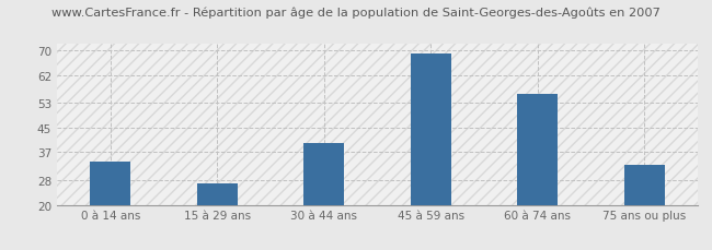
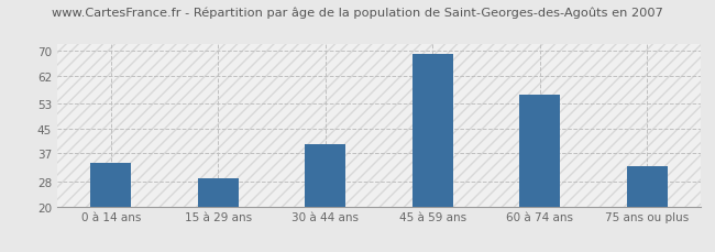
15 à 29 ans: 27 -> 29
